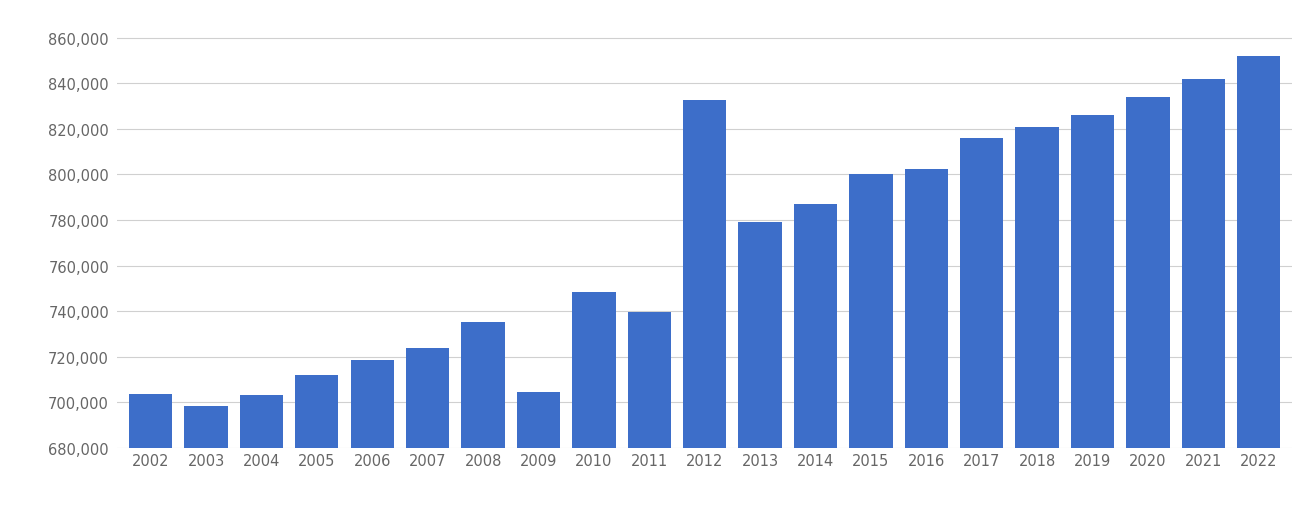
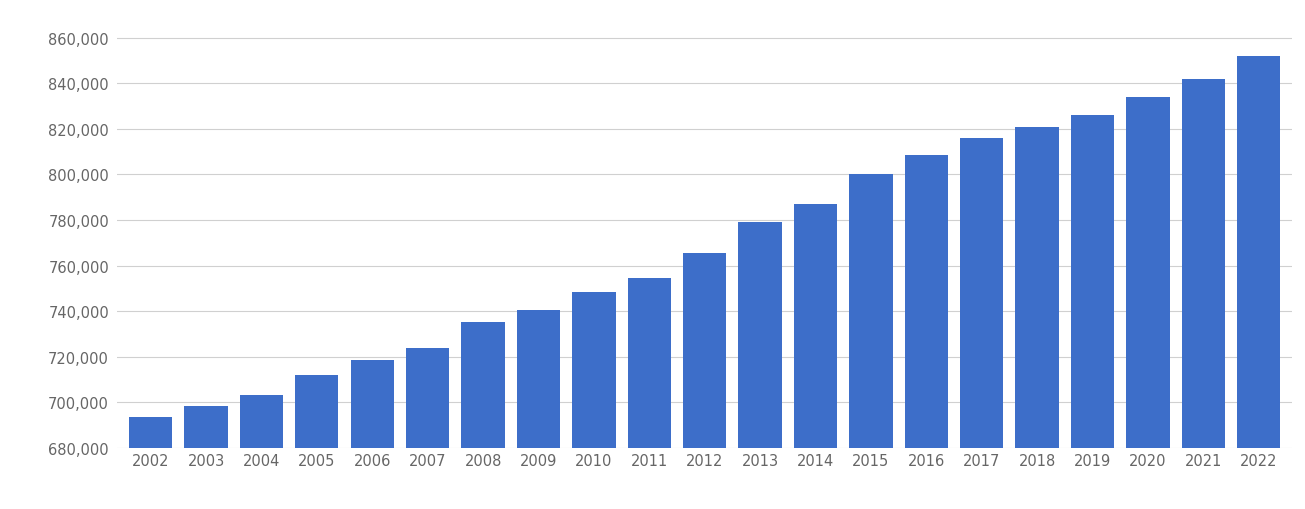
2002: 703,500 -> 693,500
2009: 704,500 -> 740,500
2011: 739,500 -> 754,500
2012: 832,500 -> 765,500
2016: 802,500 -> 808,500
